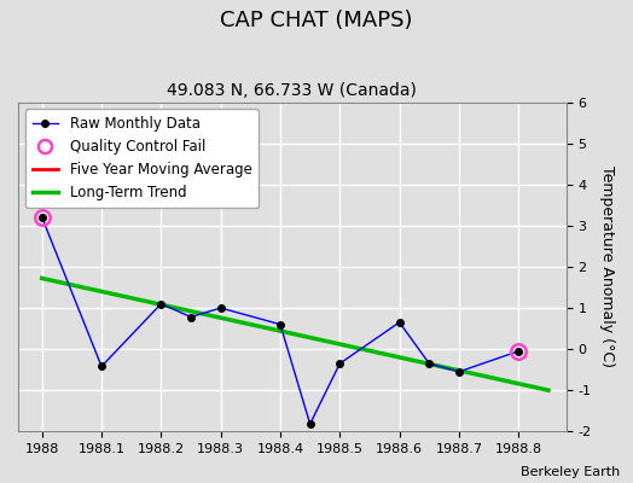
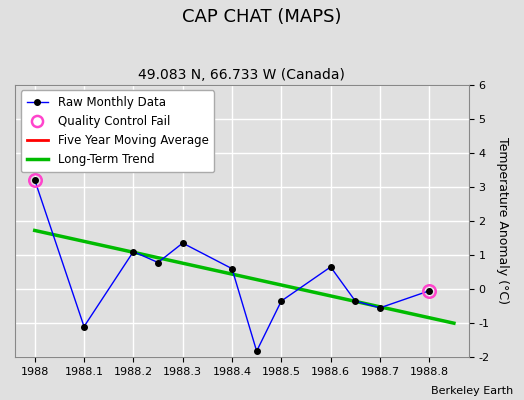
1988.1: -0.42 -> -1.10
1988.3: 1.00 -> 1.35
